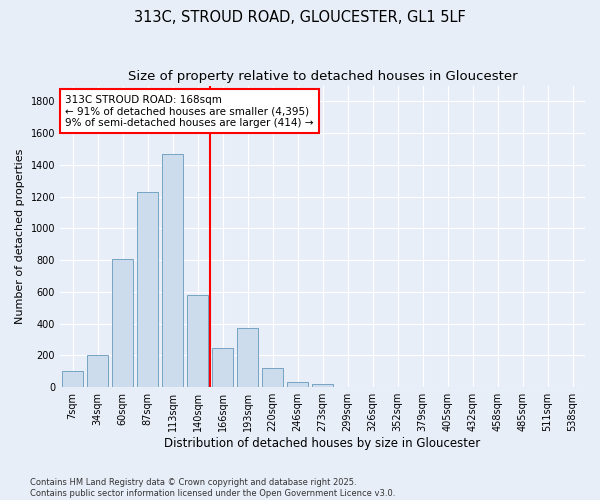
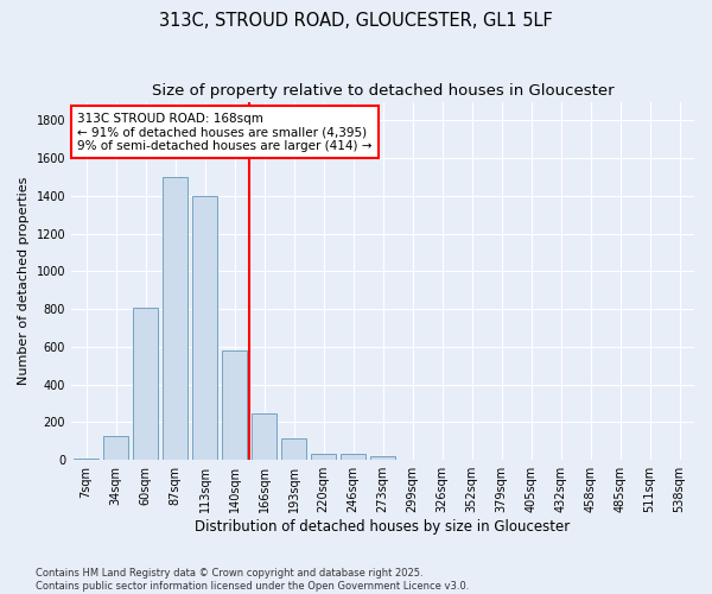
7sqm: 100 -> 10
34sqm: 200 -> 130
87sqm: 1230 -> 1500
113sqm: 1470 -> 1400
193sqm: 370 -> 120
220sqm: 120 -> 40
